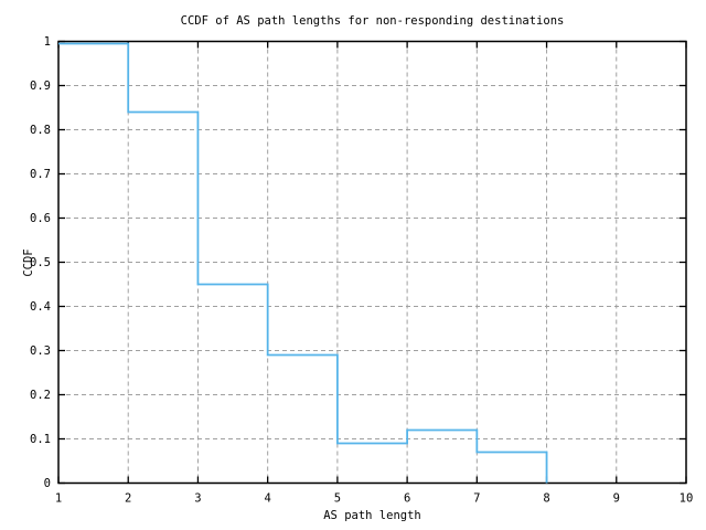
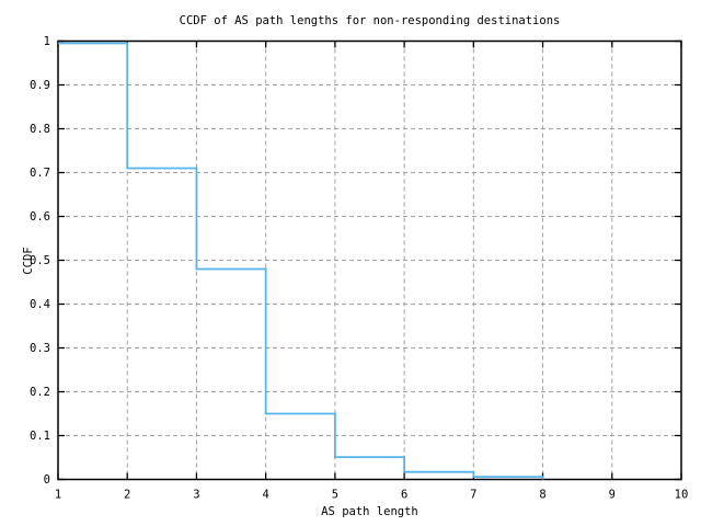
2: 0.84 -> 0.71
3: 0.45 -> 0.48
4: 0.29 -> 0.15
5: 0.09 -> 0.05
6: 0.12 -> 0.02
7: 0.07 -> 0.01
